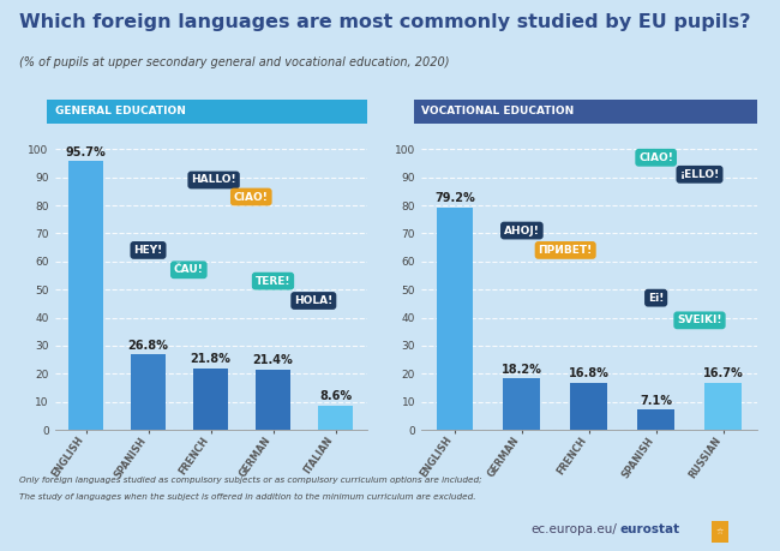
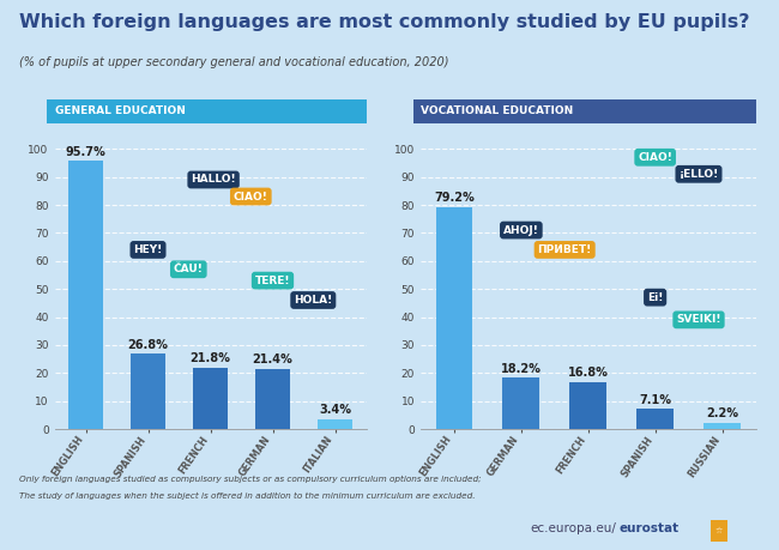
ITALIAN: 8.6% -> 3.4%
RUSSIAN: 16.7% -> 2.2%
